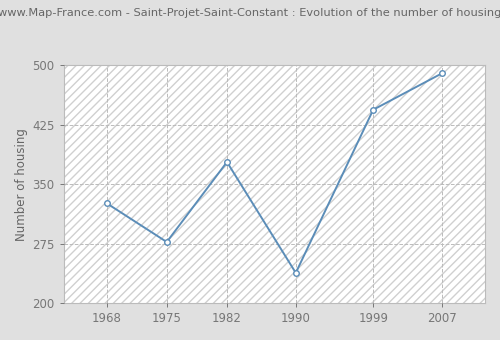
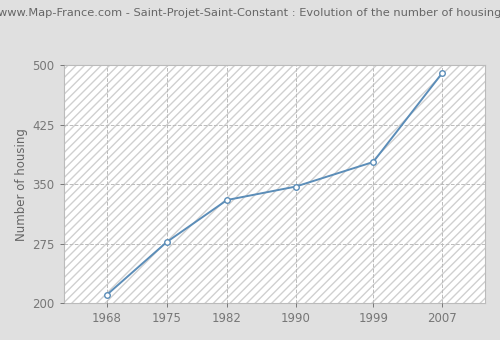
1968: 326 -> 210
1982: 378 -> 330
1990: 238 -> 347
1999: 444 -> 378
